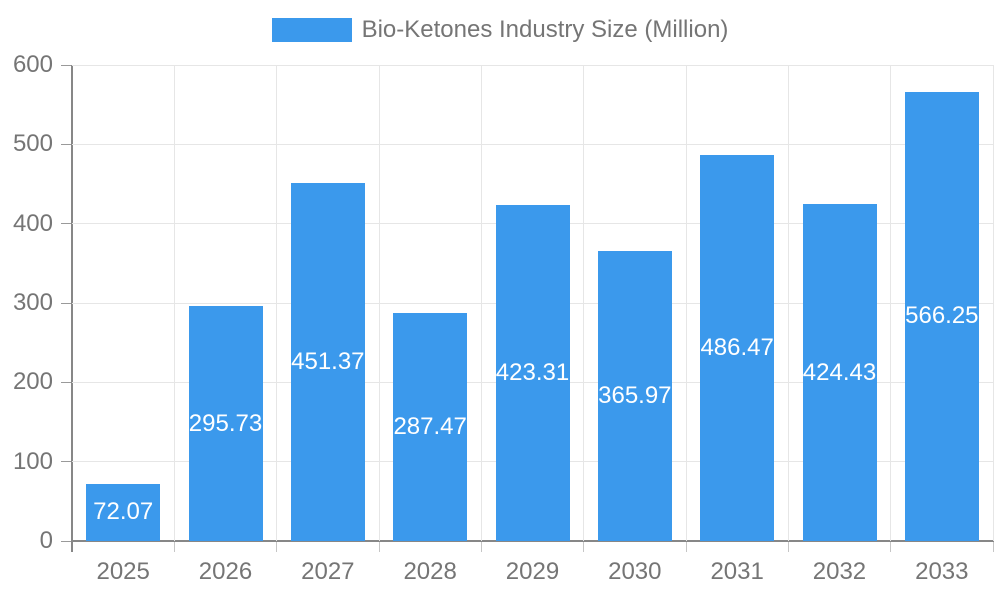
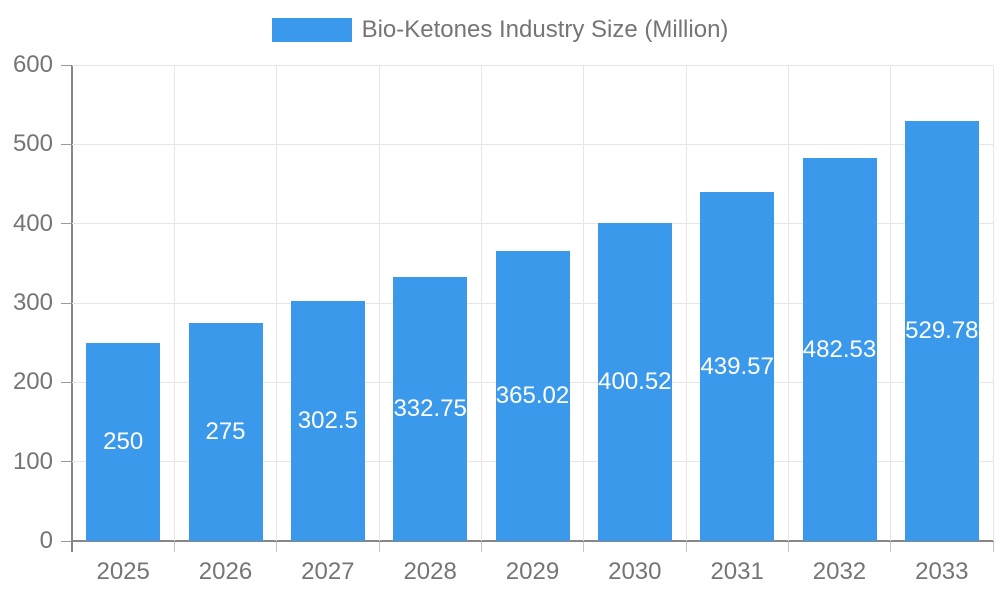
2025: 72.07 -> 250
2026: 295.73 -> 275
2027: 451.37 -> 302.5
2028: 287.47 -> 332.75
2029: 423.31 -> 365.02
2030: 365.97 -> 400.52
2031: 486.47 -> 439.57
2032: 424.43 -> 482.53
2033: 566.25 -> 529.78
